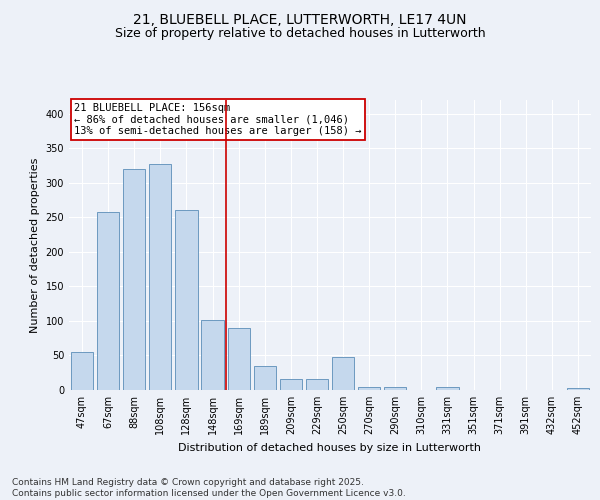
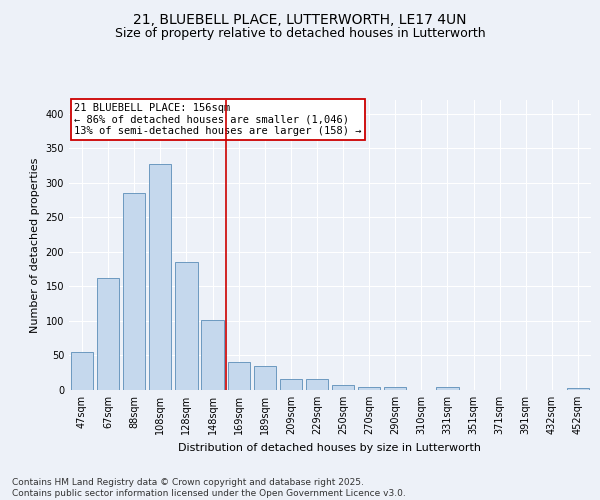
67sqm: 258 -> 162
88sqm: 320 -> 286
128sqm: 260 -> 185
169sqm: 90 -> 40
250sqm: 48 -> 7
